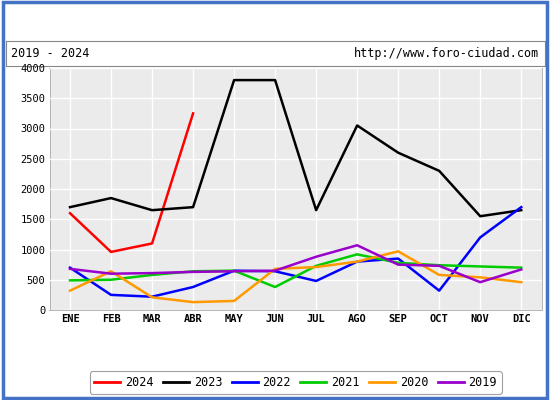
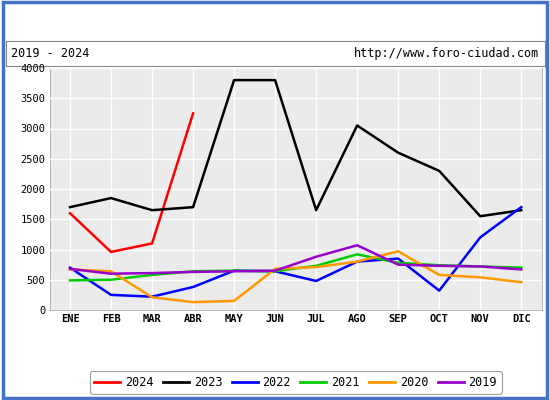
2020/ENE: 320 -> 670
2021/JUN: 380 -> 640
2019/NOV: 460 -> 720
